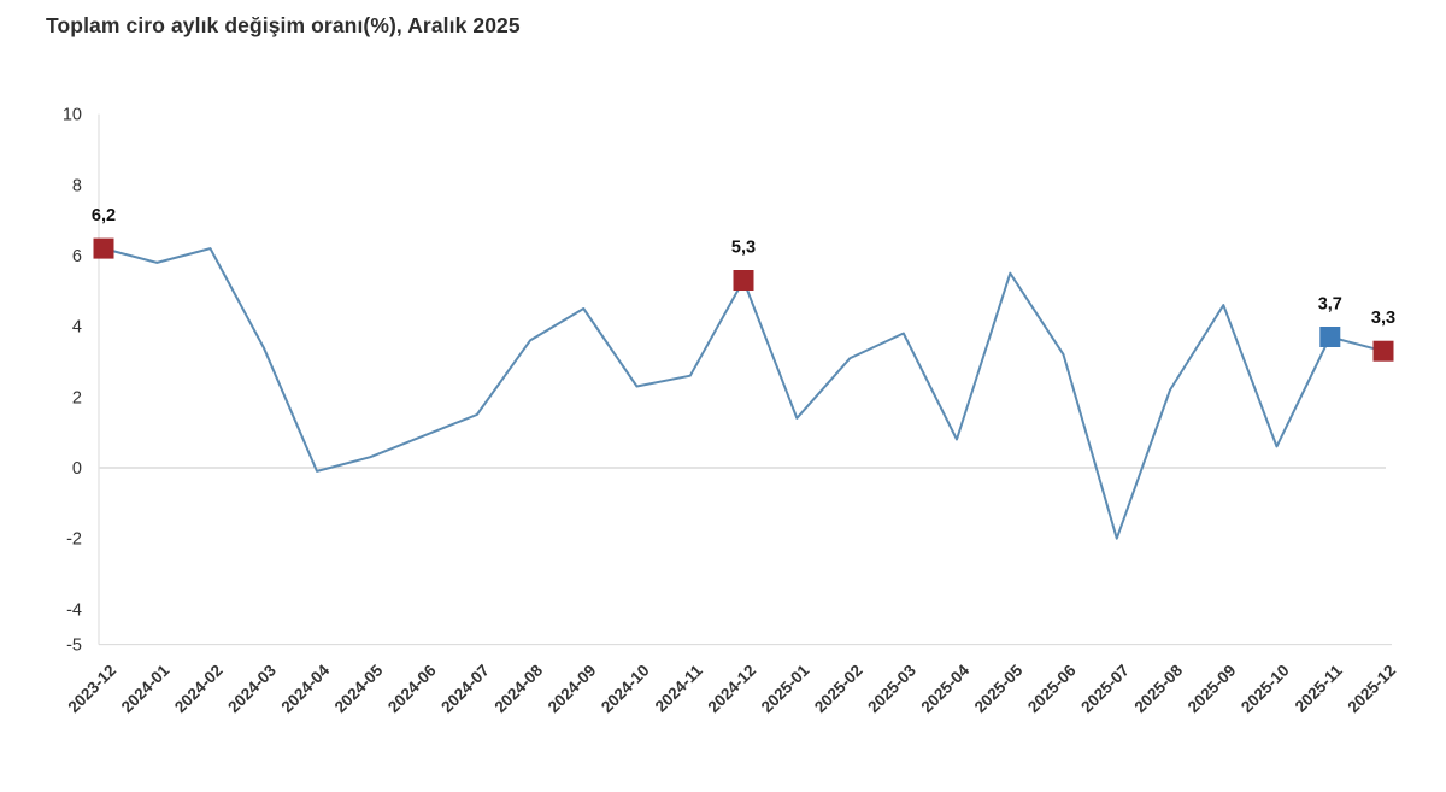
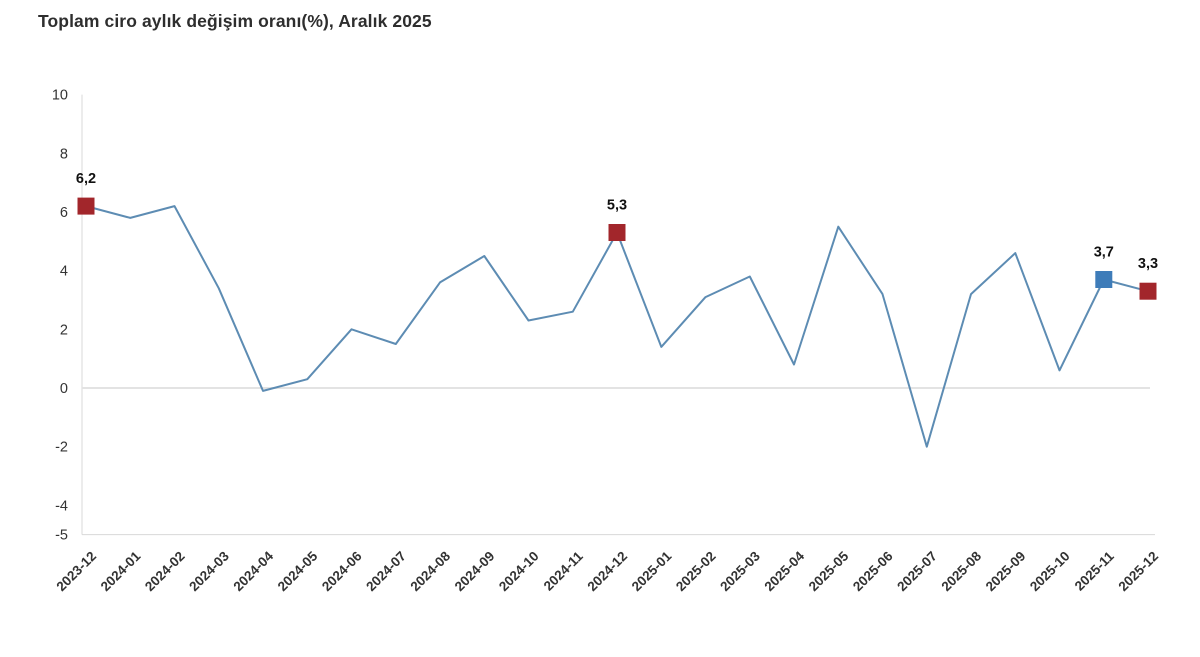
2024-06: 0.9 -> 2.0
2025-08: 2.2 -> 3.2
